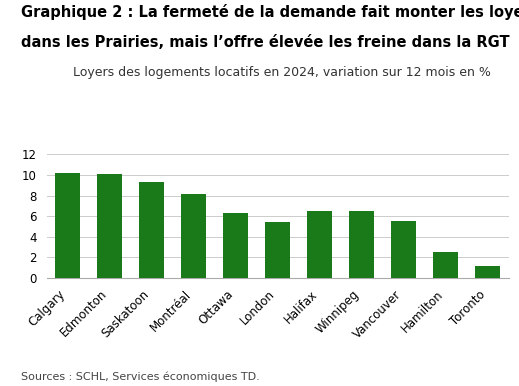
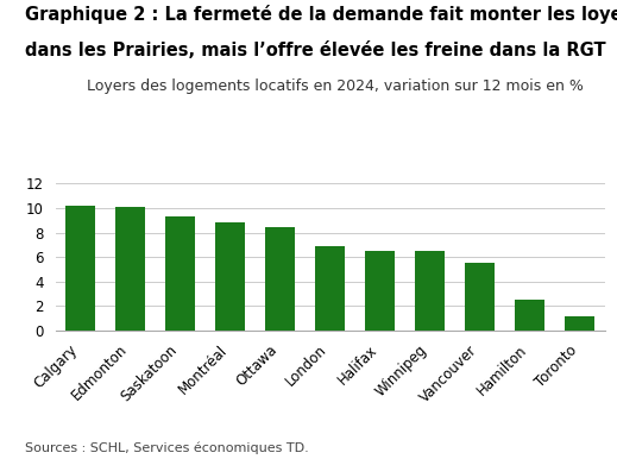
Montréal: 8.2 -> 8.8
Ottawa: 6.3 -> 8.4
London: 5.4 -> 6.9
